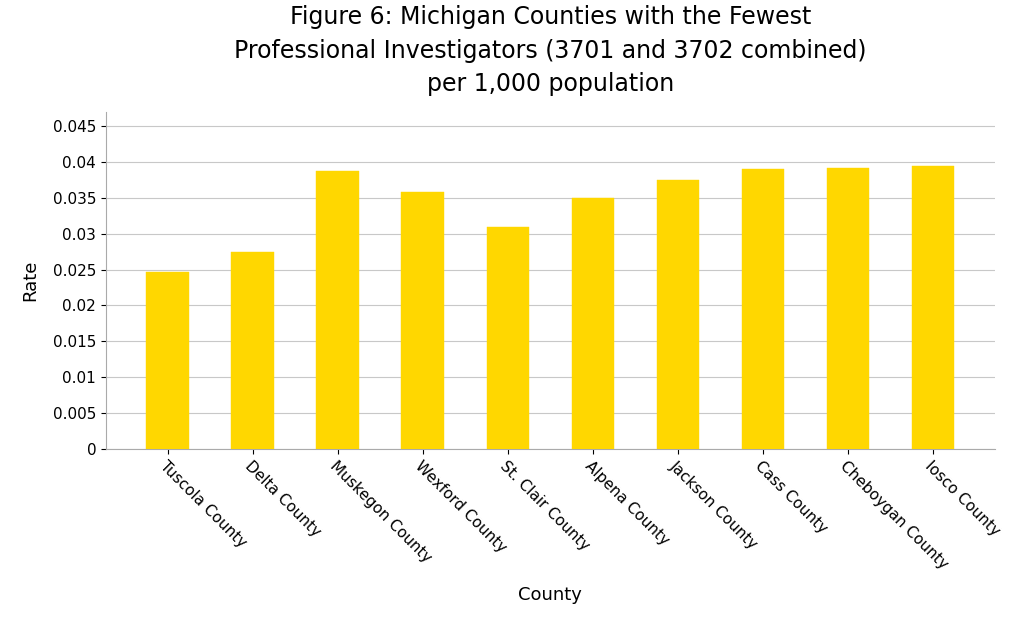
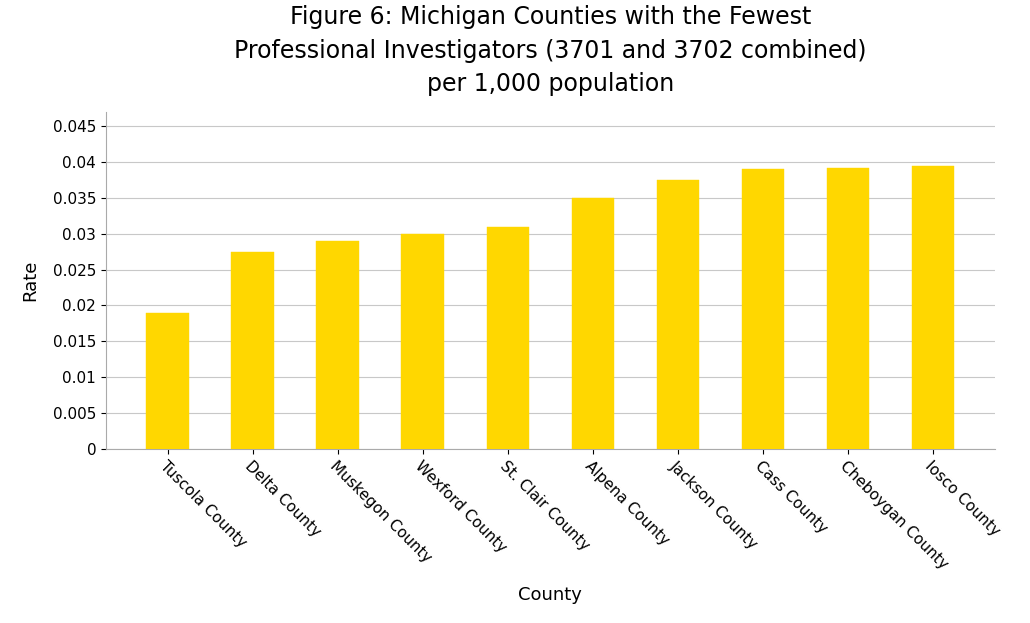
Tuscola County: 0.0246 -> 0.0190
Muskegon County: 0.0388 -> 0.0290
Wexford County: 0.0358 -> 0.0300
